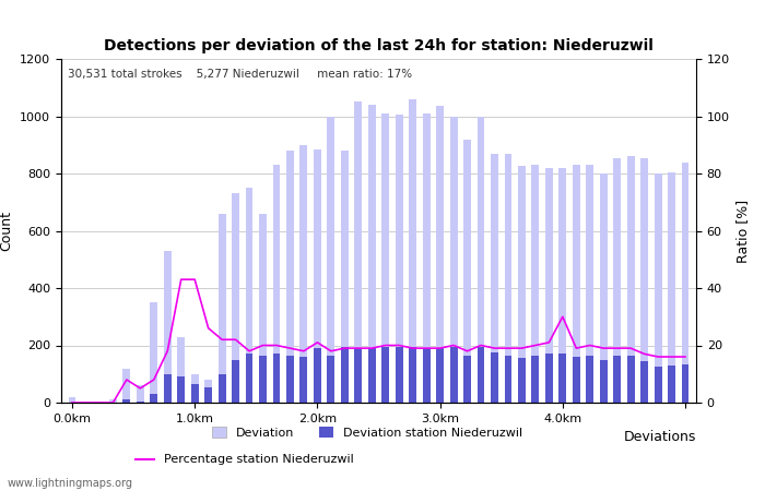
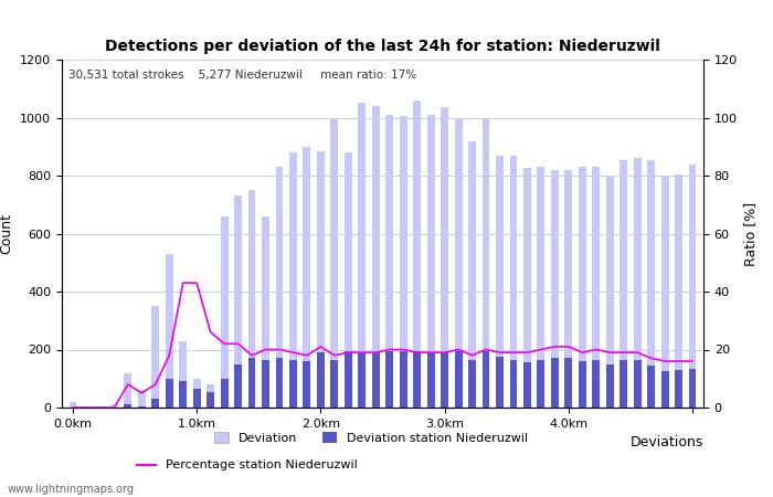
Percentage station Niederuzwil/4.0km: 30 -> 21
